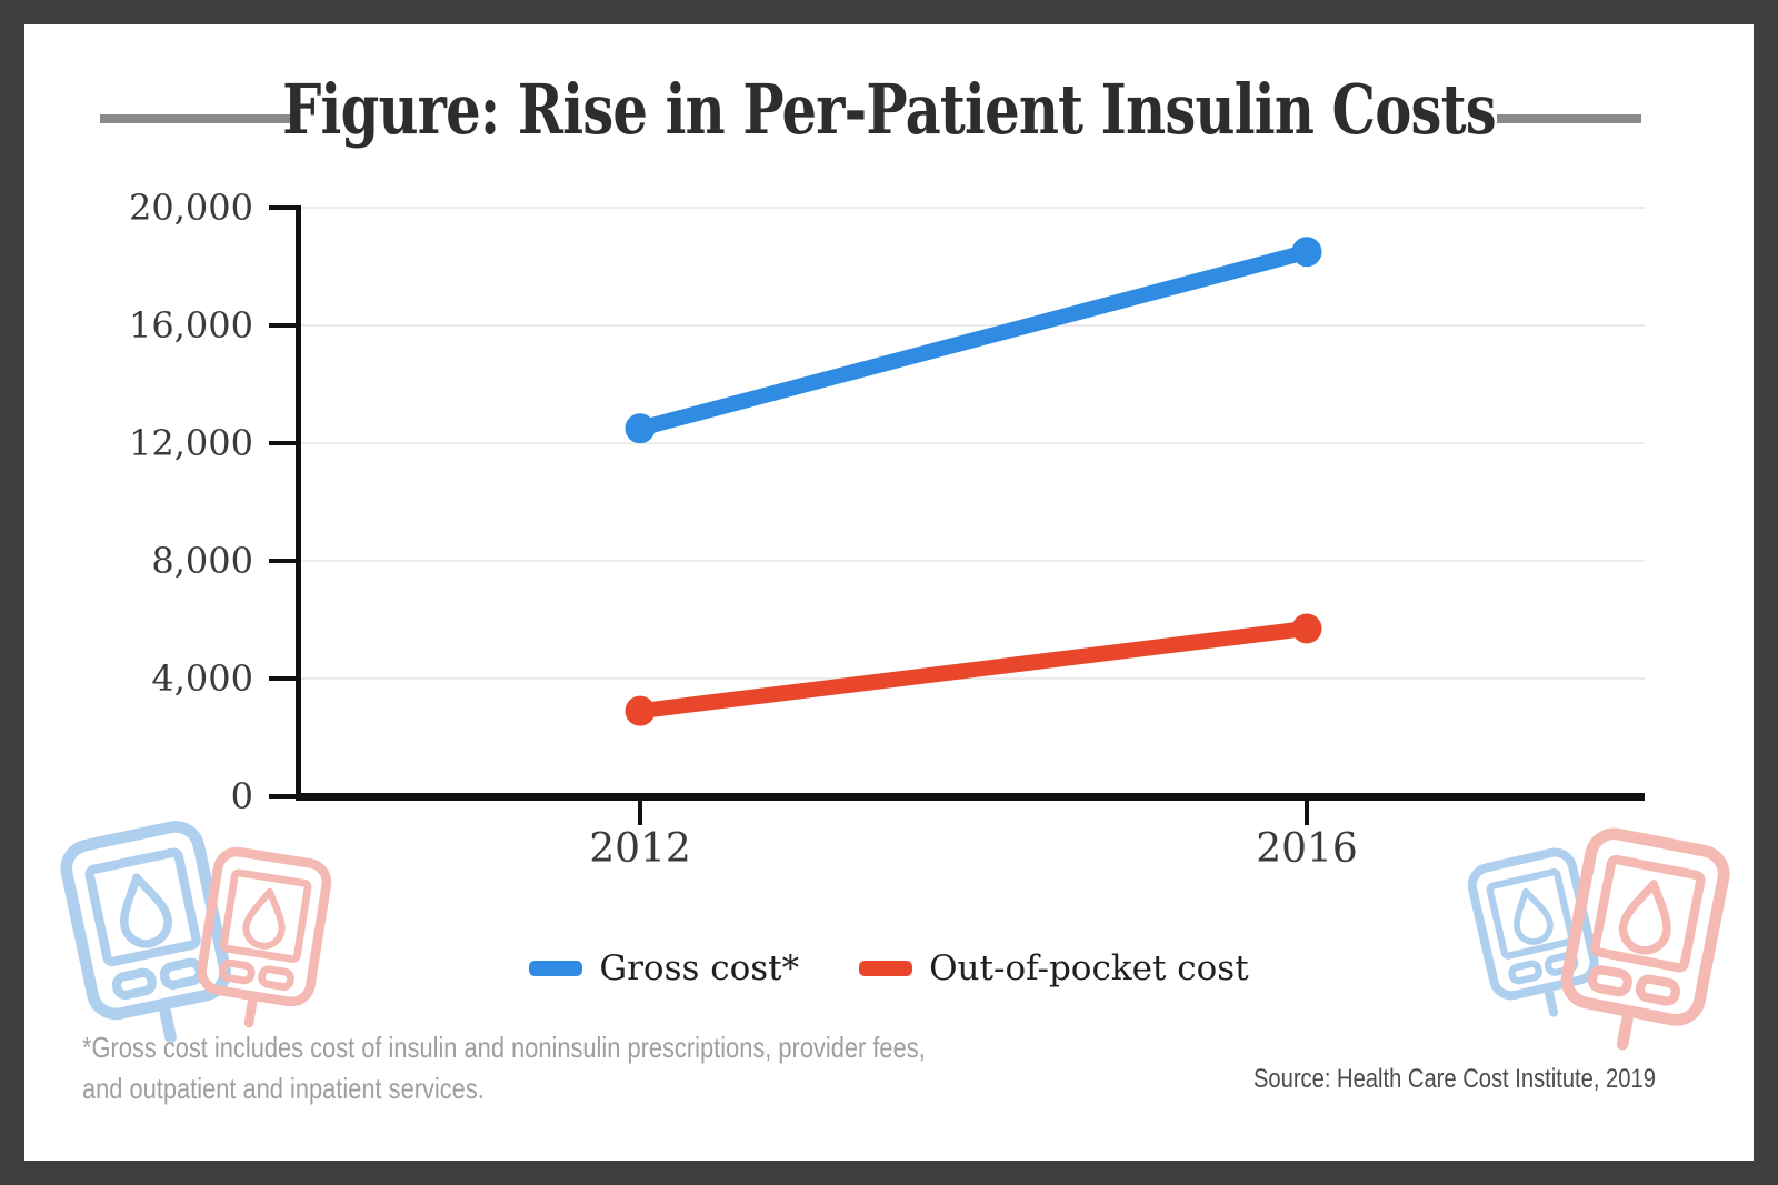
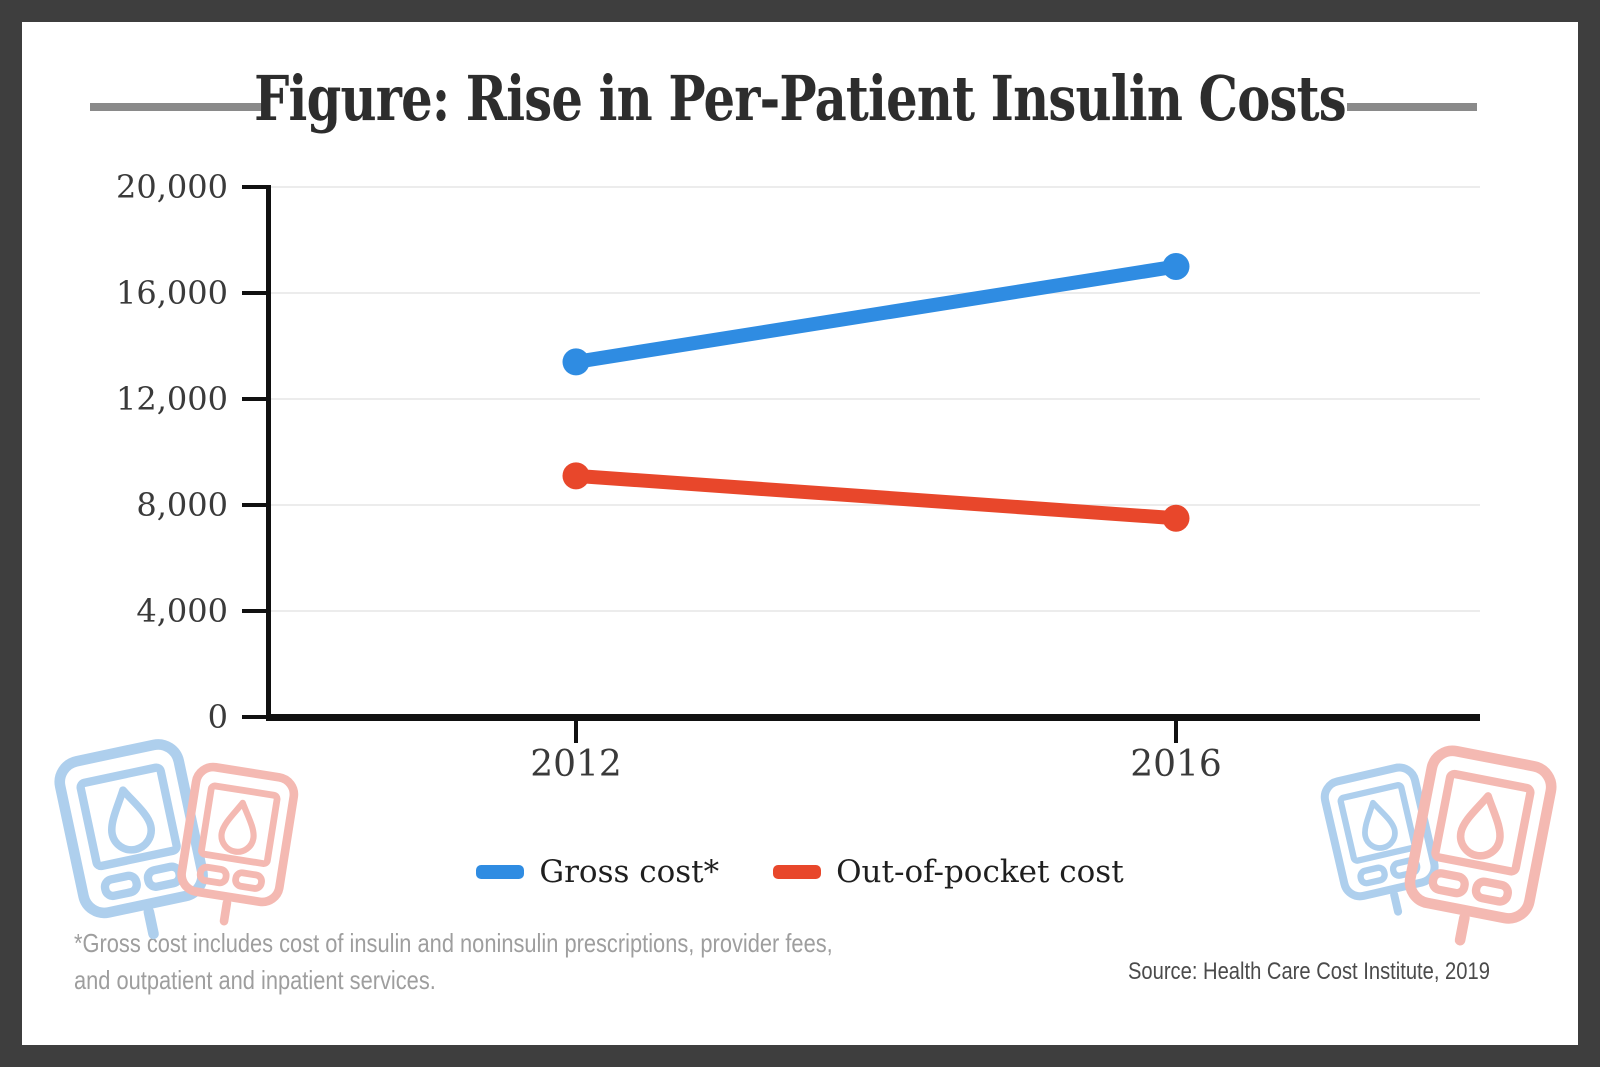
Gross cost*/2012: 12500 -> 13400
Out-of-pocket cost/2012: 2900 -> 9100
Gross cost*/2016: 18500 -> 17000
Out-of-pocket cost/2016: 5700 -> 7500
